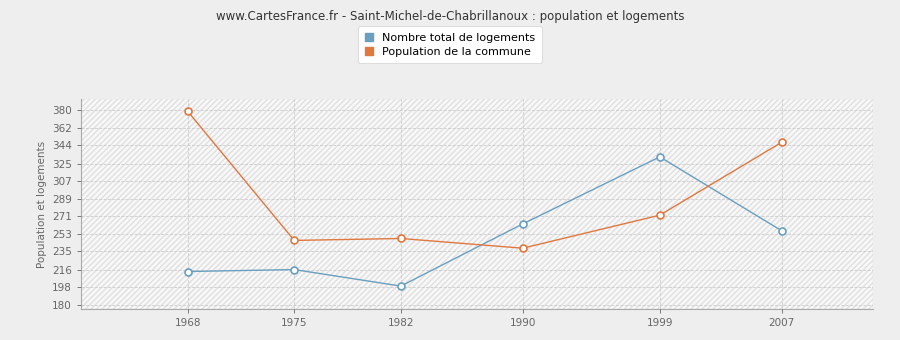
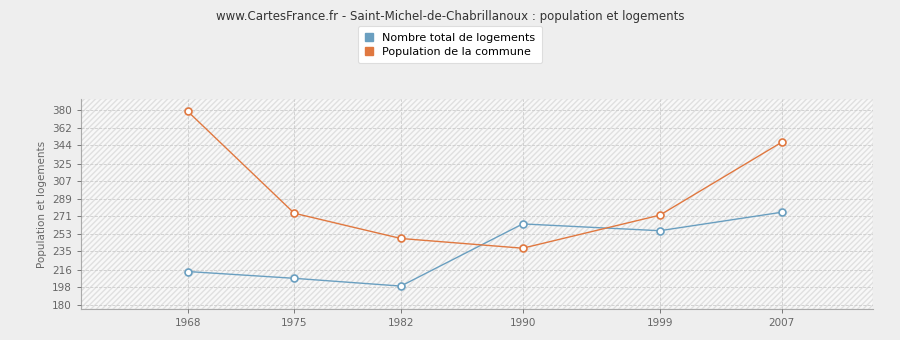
Nombre total de logements/1975: 216 -> 207
Population de la commune/1975: 246 -> 274
Nombre total de logements/1999: 332 -> 256
Nombre total de logements/2007: 256 -> 275
